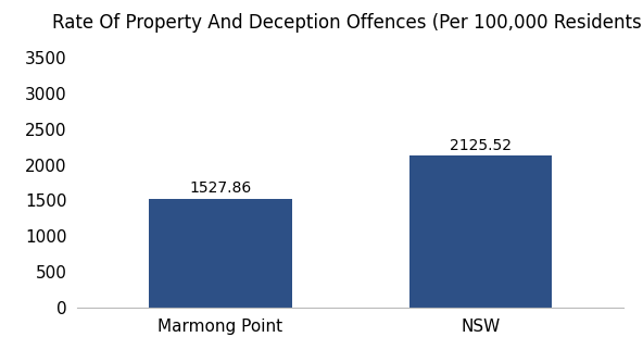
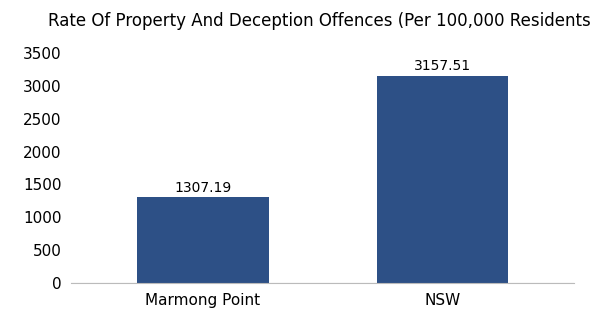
Marmong Point: 1527.86 -> 1307.19
NSW: 2125.52 -> 3157.51
